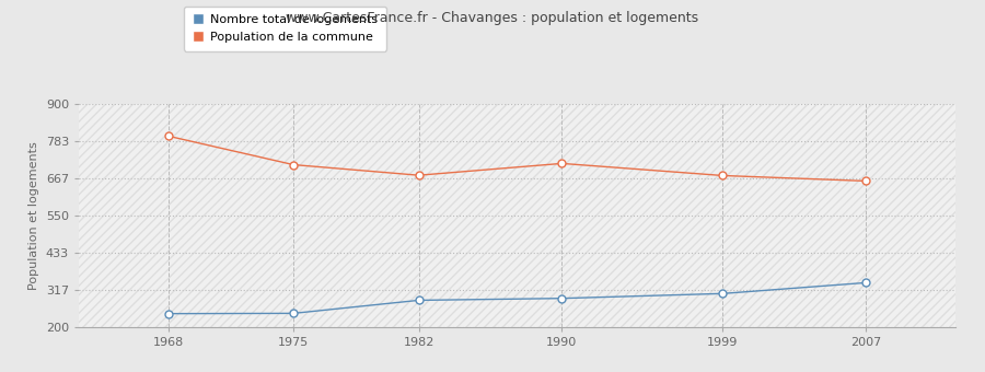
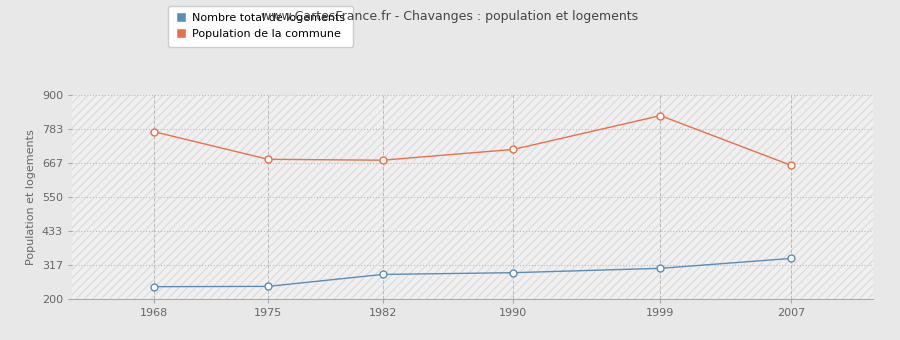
Population de la commune/1968: 800 -> 775
Population de la commune/1975: 710 -> 680
Population de la commune/1999: 676 -> 830
